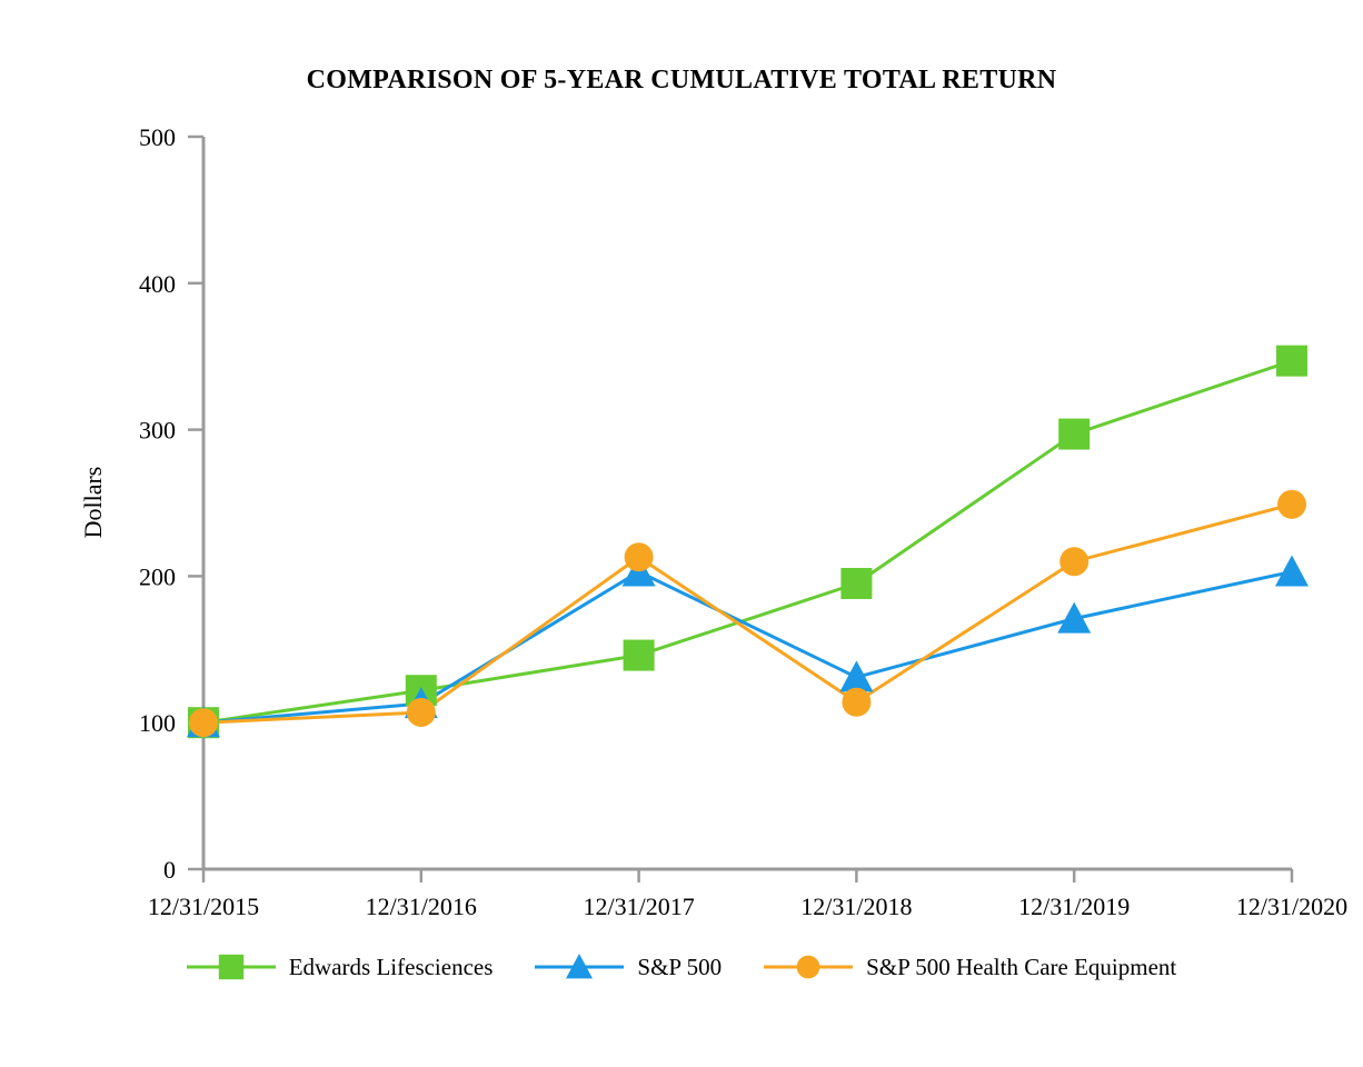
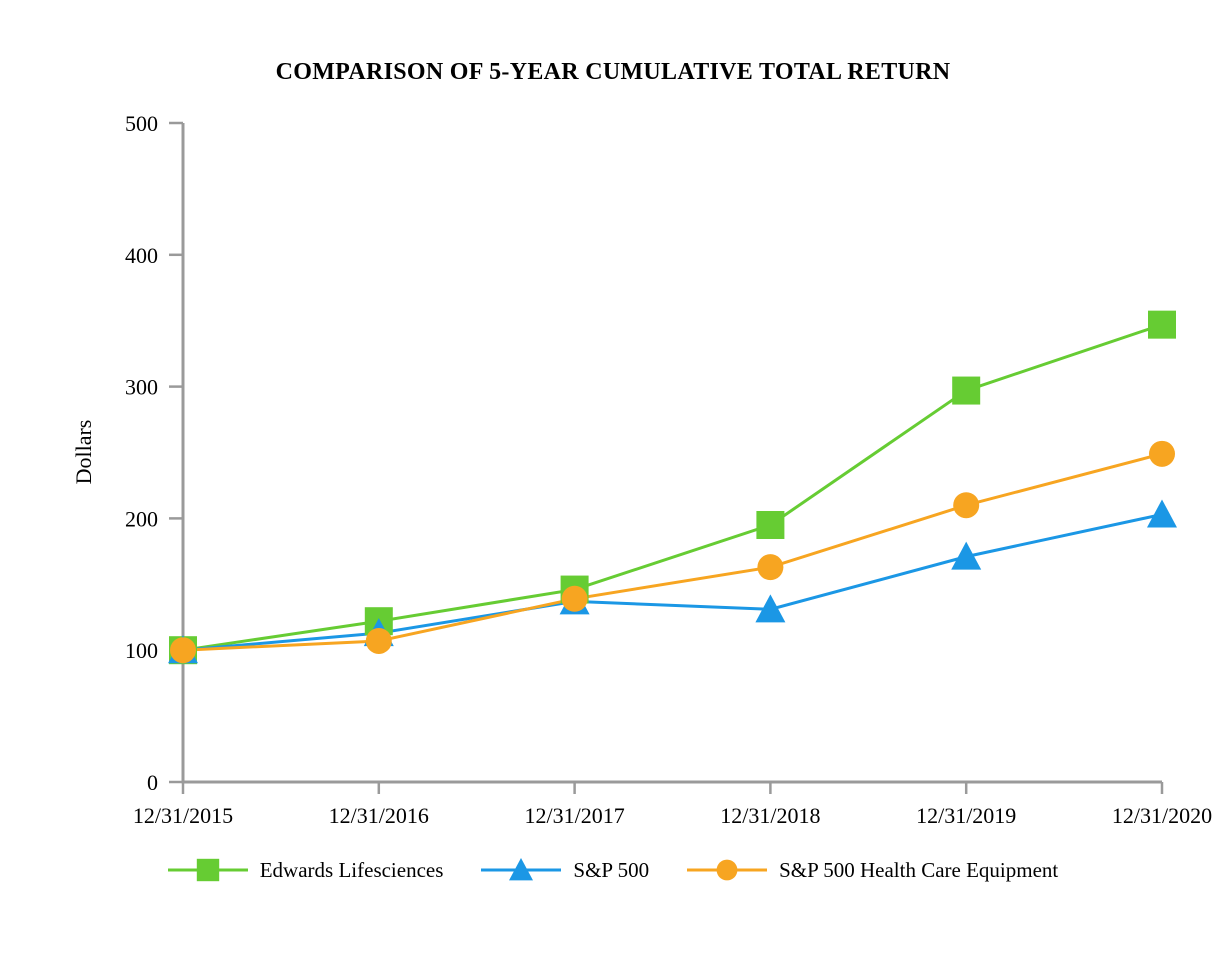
S&P 500/12/31/2017: 203 -> 137
S&P 500 Health Care Equipment/12/31/2017: 213 -> 139
S&P 500 Health Care Equipment/12/31/2018: 114 -> 163
